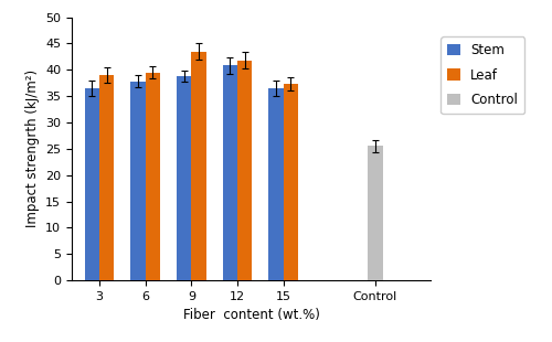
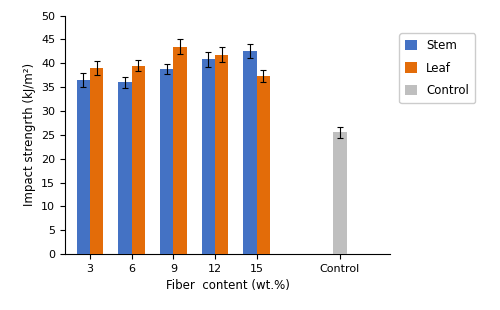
Stem/6: 37.8 -> 36.0
Stem/15: 36.5 -> 42.5
